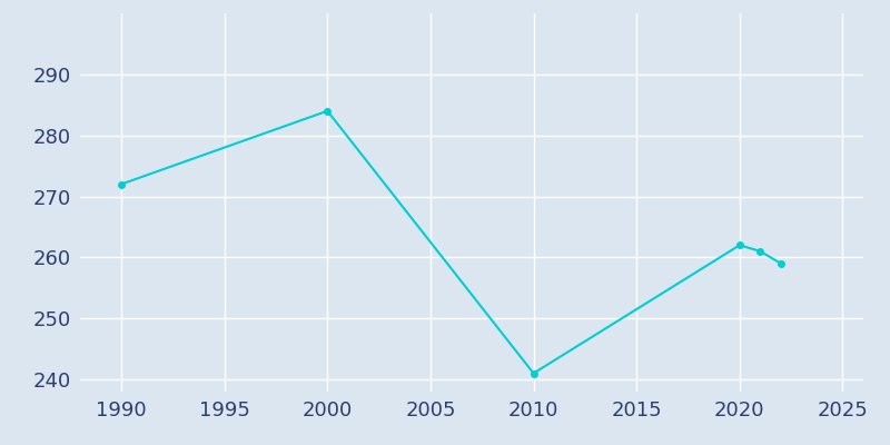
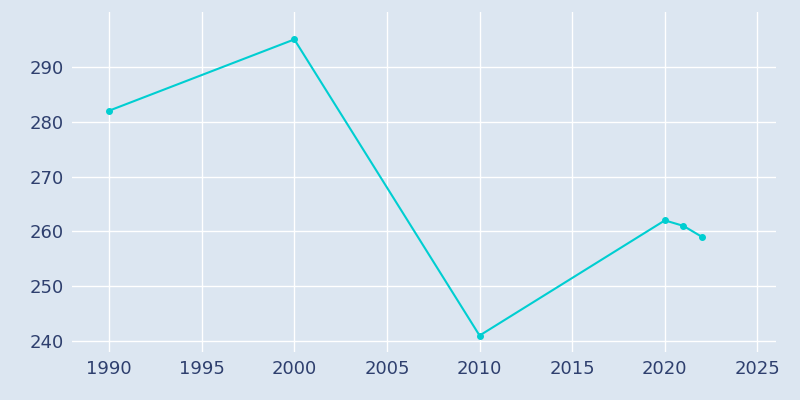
1990: 272 -> 282
2000: 284 -> 295
